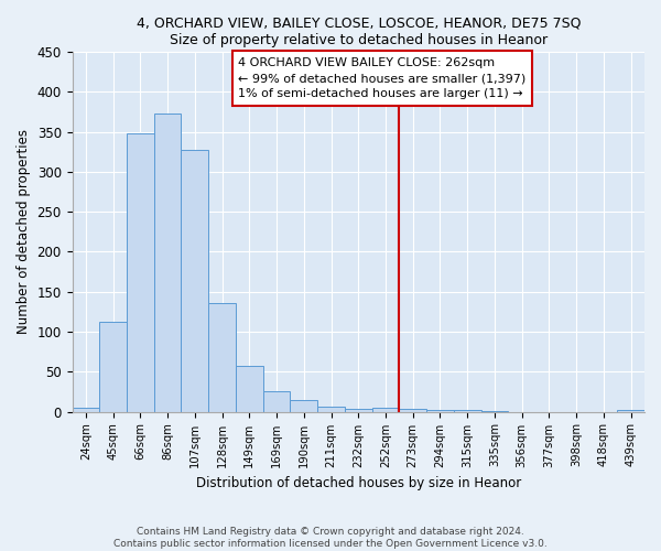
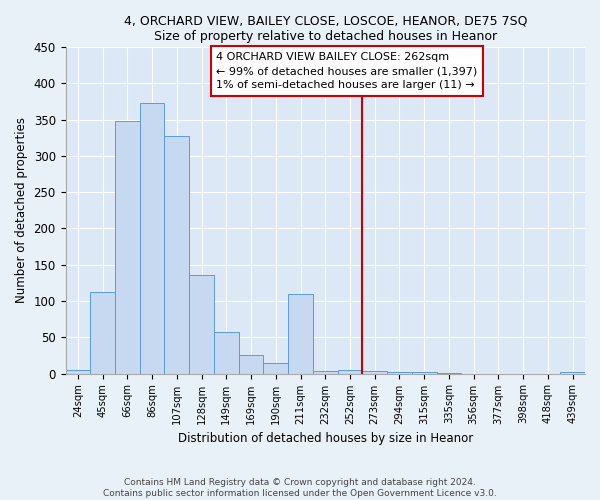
211sqm: 6 -> 110
